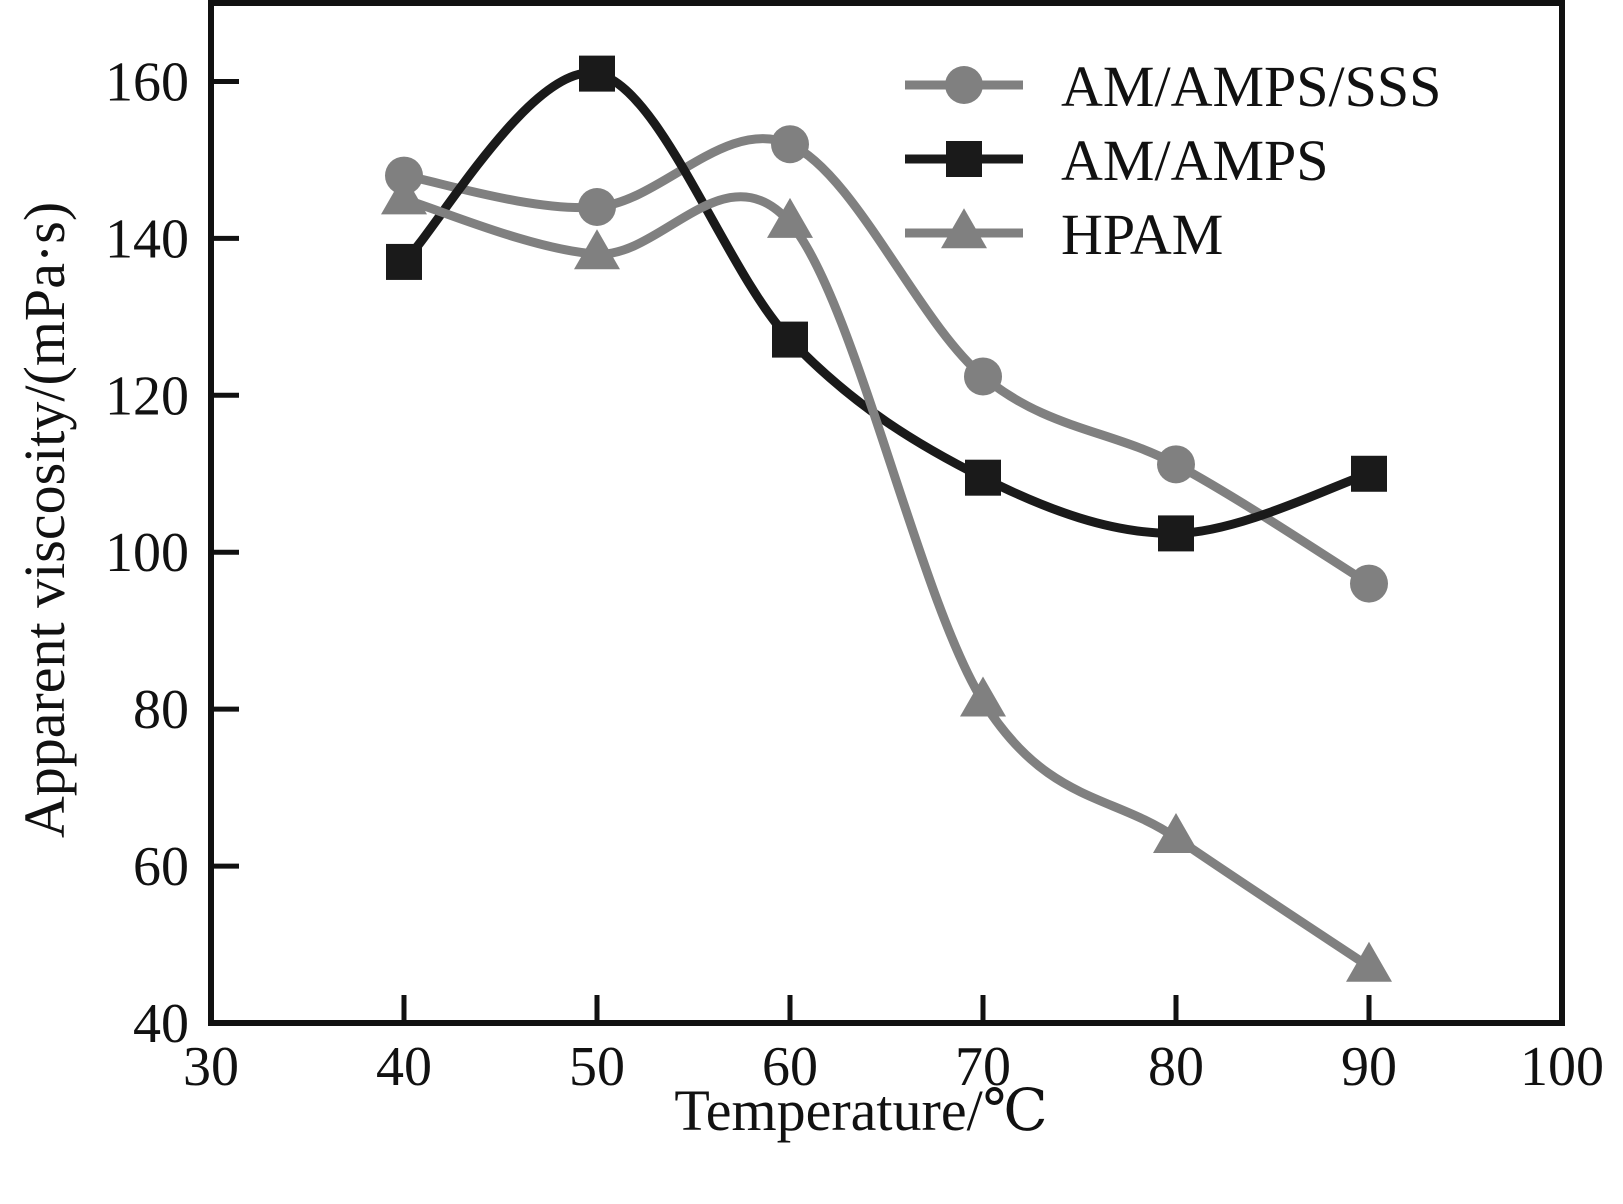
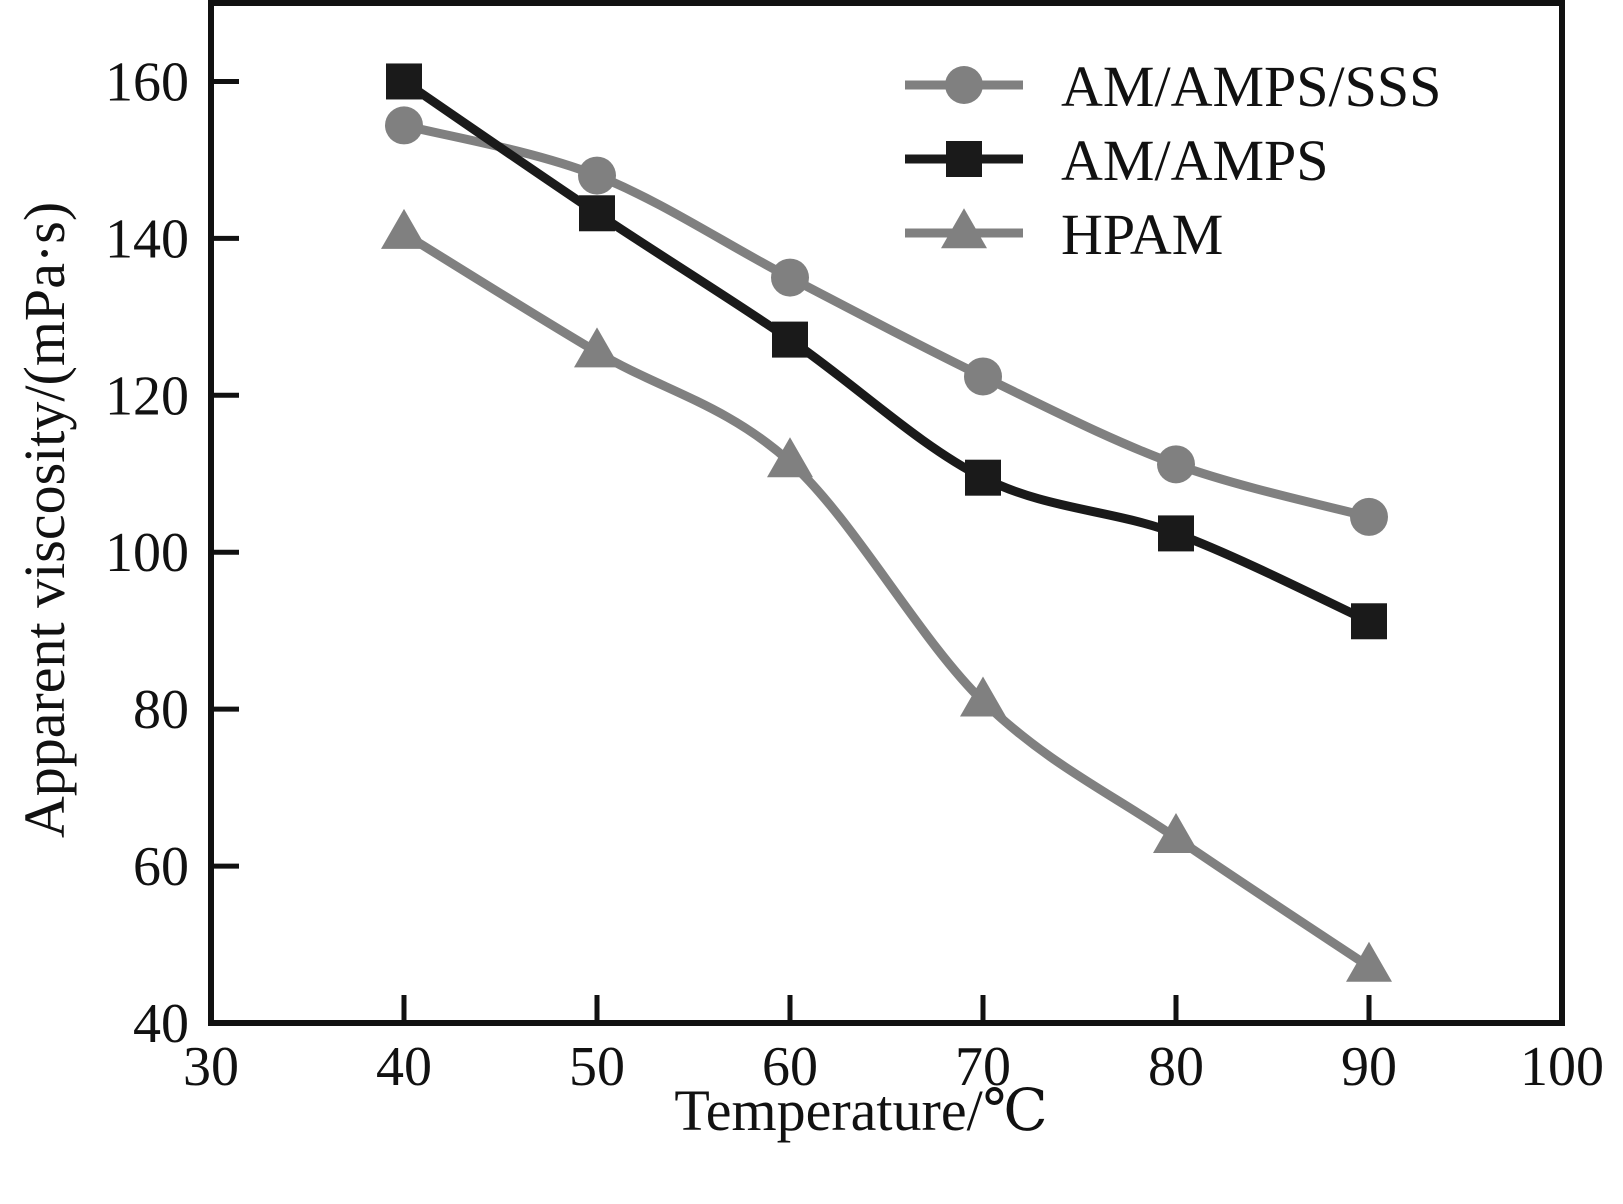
AM/AMPS/SSS/40: 148 -> 154
AM/AMPS/40: 137 -> 160
HPAM/40: 145 -> 141
AM/AMPS/SSS/50: 144 -> 148
AM/AMPS/50: 161 -> 143
HPAM/50: 138 -> 126
AM/AMPS/SSS/60: 152 -> 135
HPAM/60: 142 -> 112
AM/AMPS/SSS/90: 96 -> 104
AM/AMPS/90: 110 -> 91
